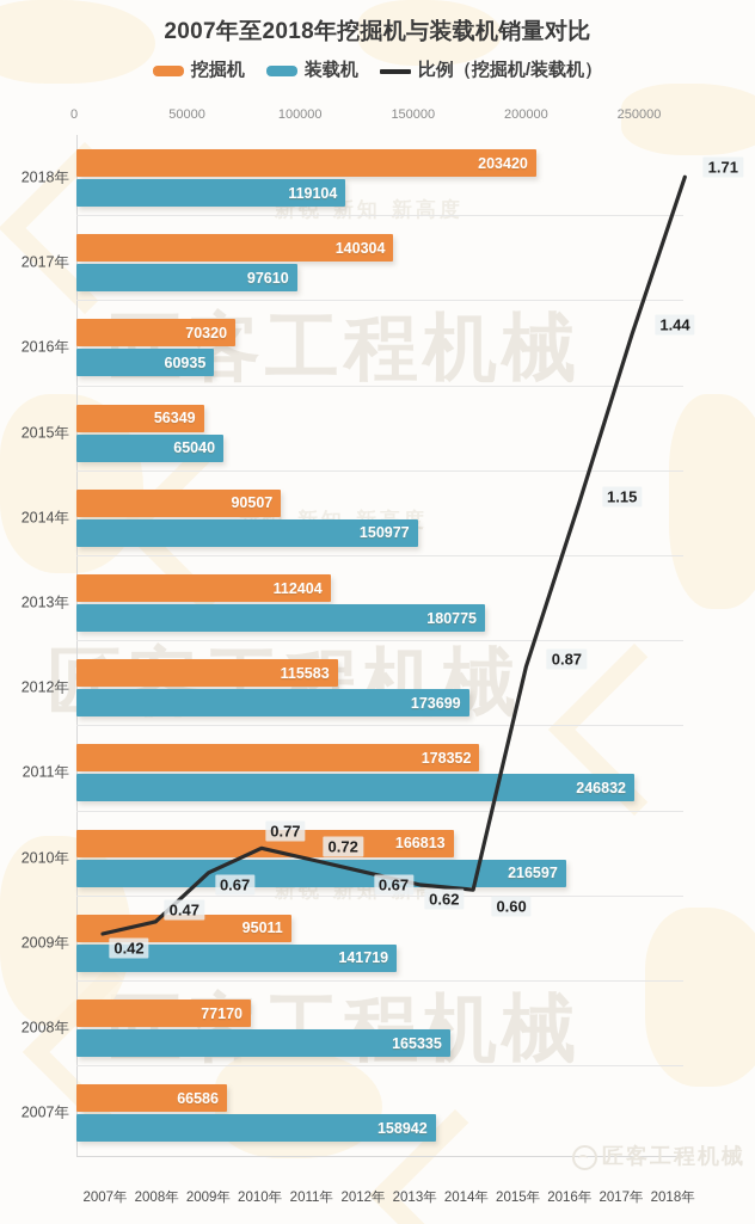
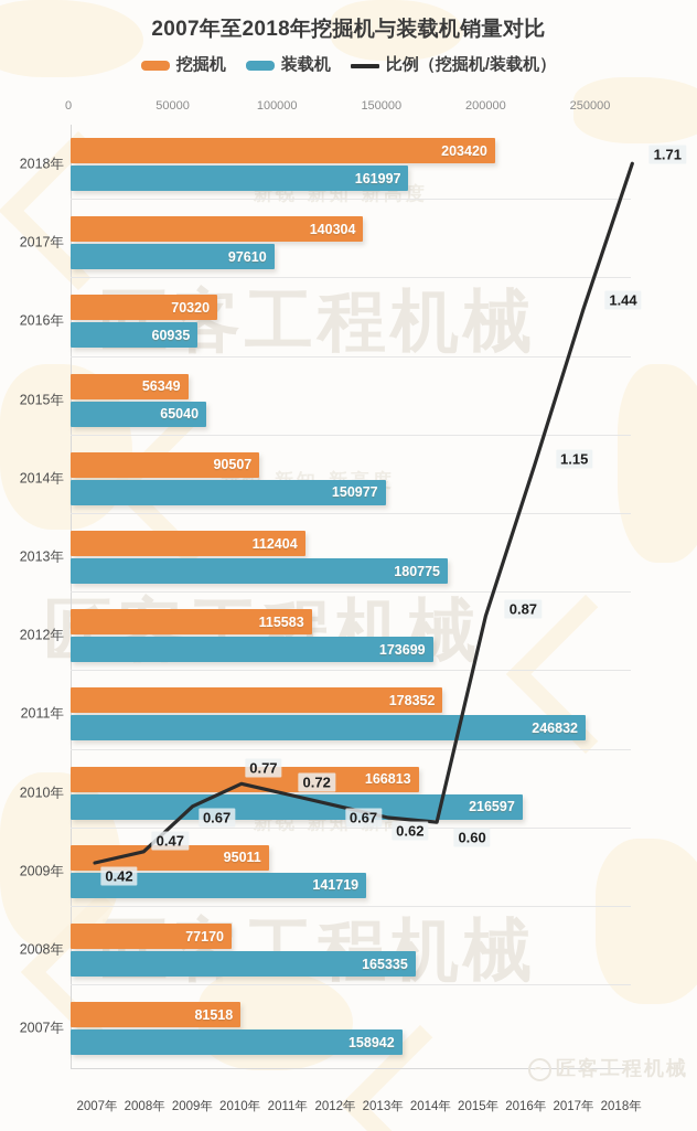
装载机/2018年: 119104 -> 161997
挖掘机/2007年: 66586 -> 81518
